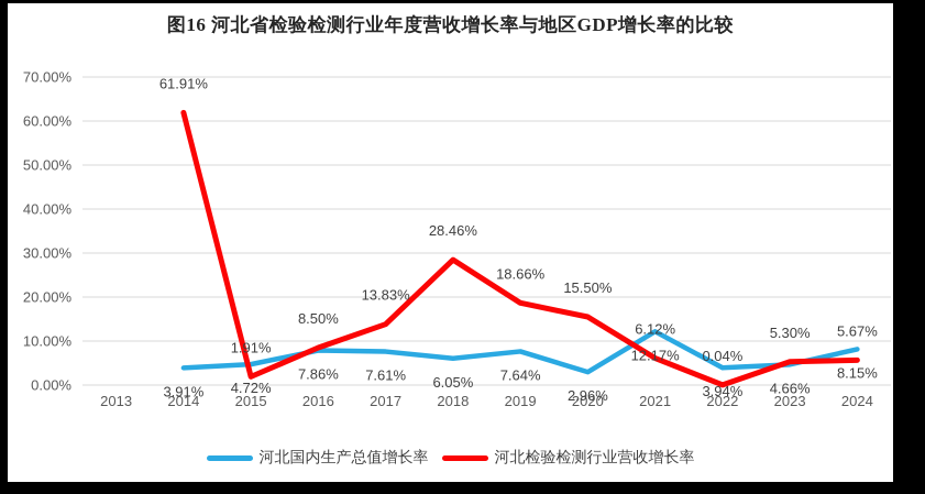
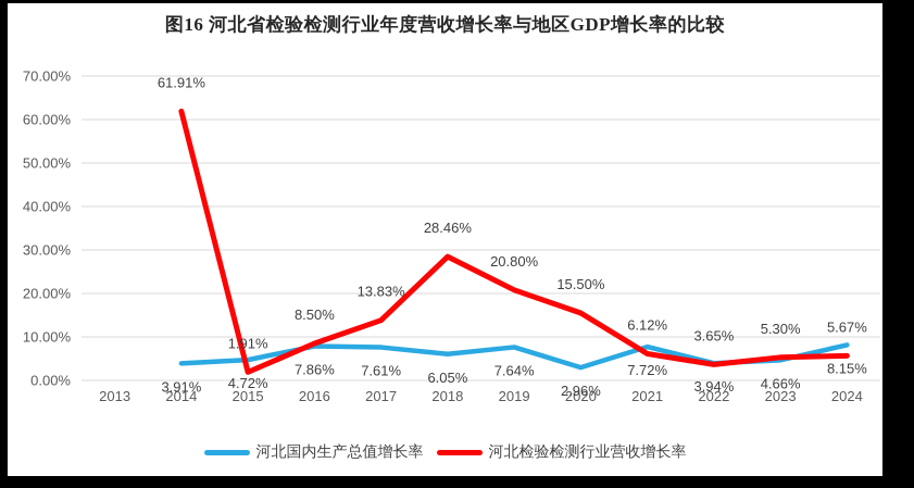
河北检验检测行业营收增长率/2019: 18.66% -> 20.80%
河北国内生产总值增长率/2021: 12.17% -> 7.72%
河北检验检测行业营收增长率/2022: 0.04% -> 3.65%
